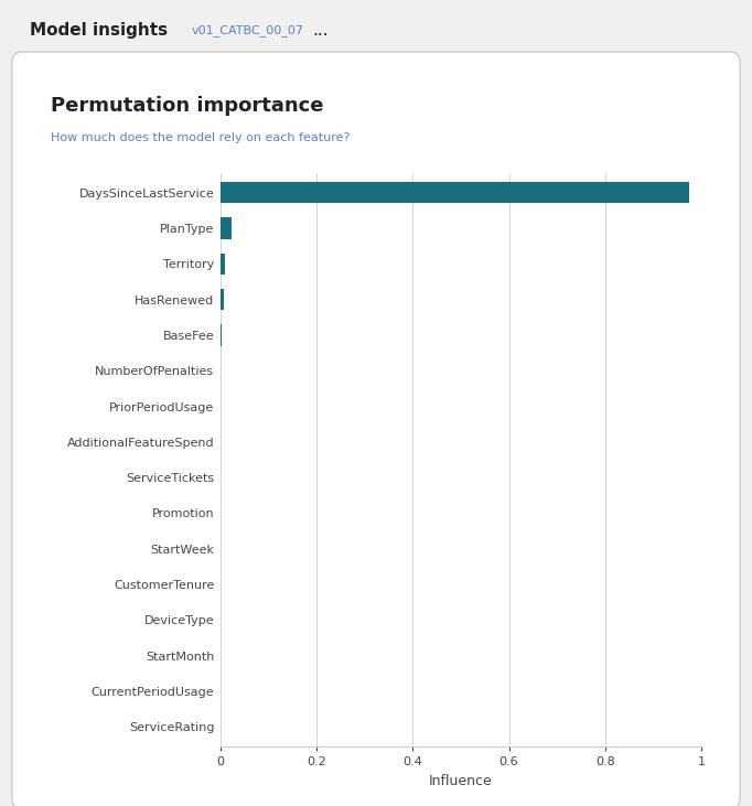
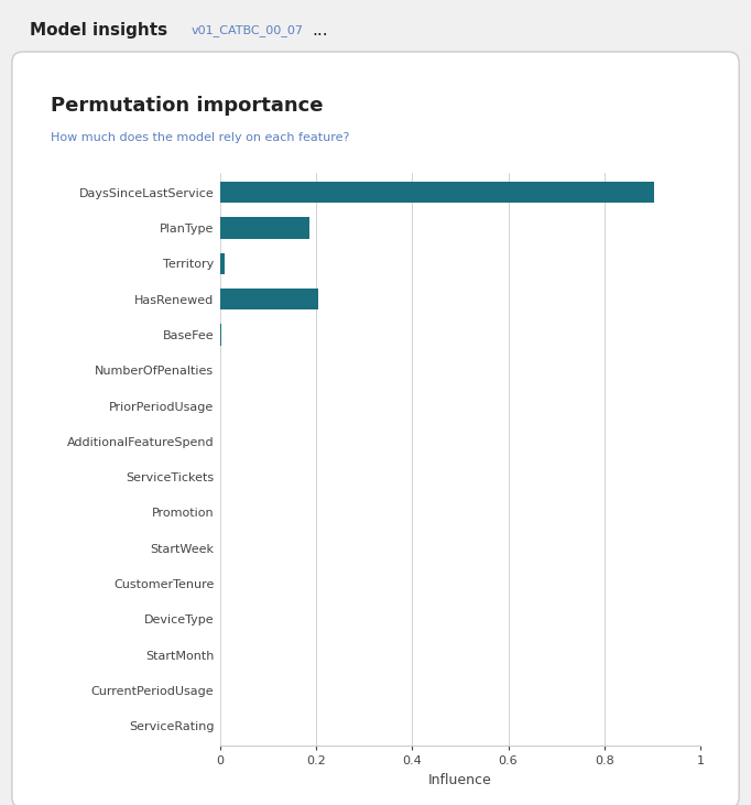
DaysSinceLastService: 0.975 -> 0.905
PlanType: 0.022 -> 0.185
HasRenewed: 0.008 -> 0.205
